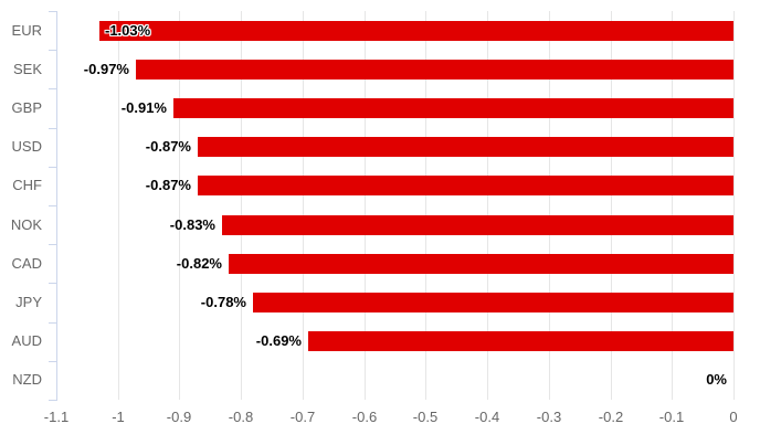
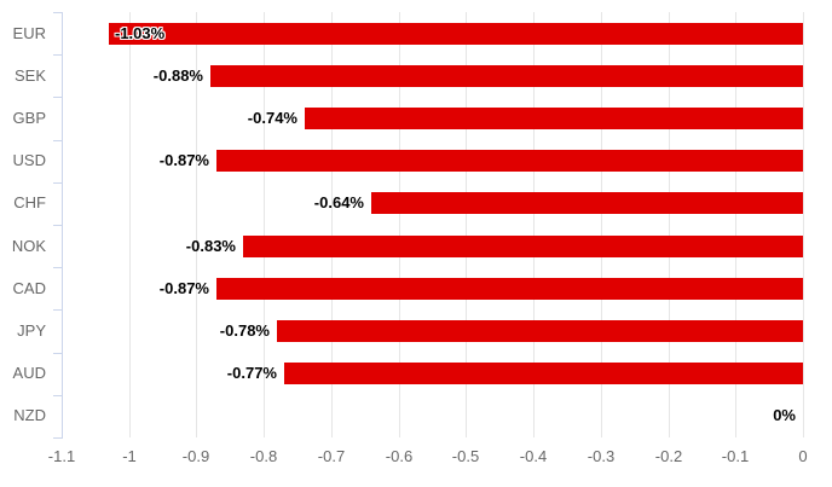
SEK: -0.97% -> -0.88%
GBP: -0.91% -> -0.74%
CHF: -0.87% -> -0.64%
CAD: -0.82% -> -0.87%
AUD: -0.69% -> -0.77%
